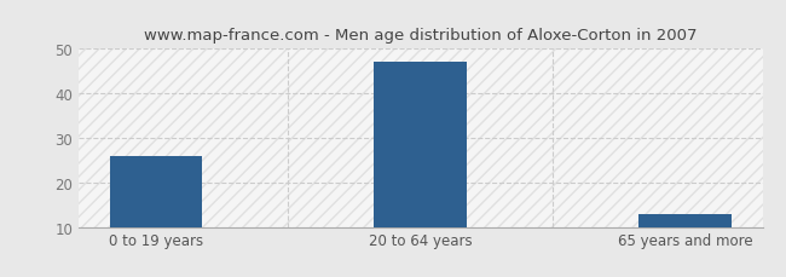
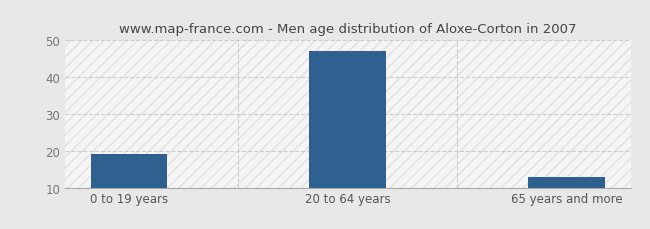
0 to 19 years: 26 -> 19
